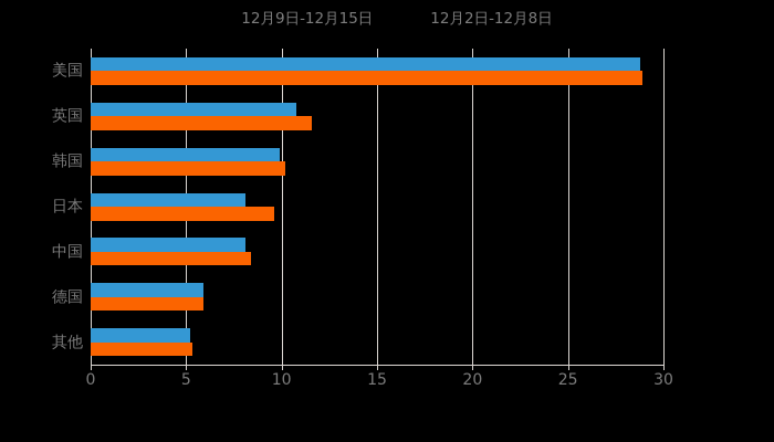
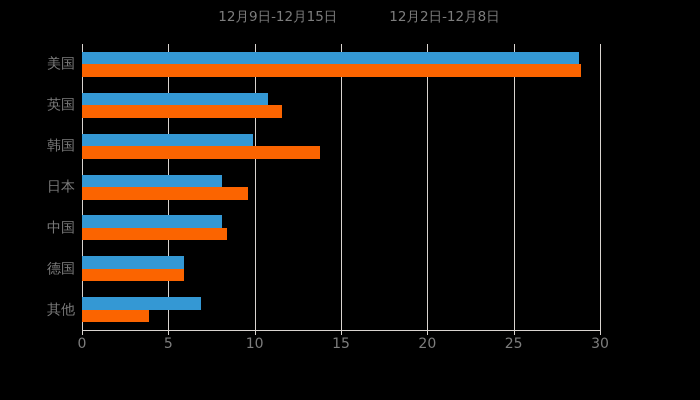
12月2日-12月8日/韩国: 10.2 -> 13.8
12月9日-12月15日/其他: 5.2 -> 6.9
12月2日-12月8日/其他: 5.3 -> 3.9
